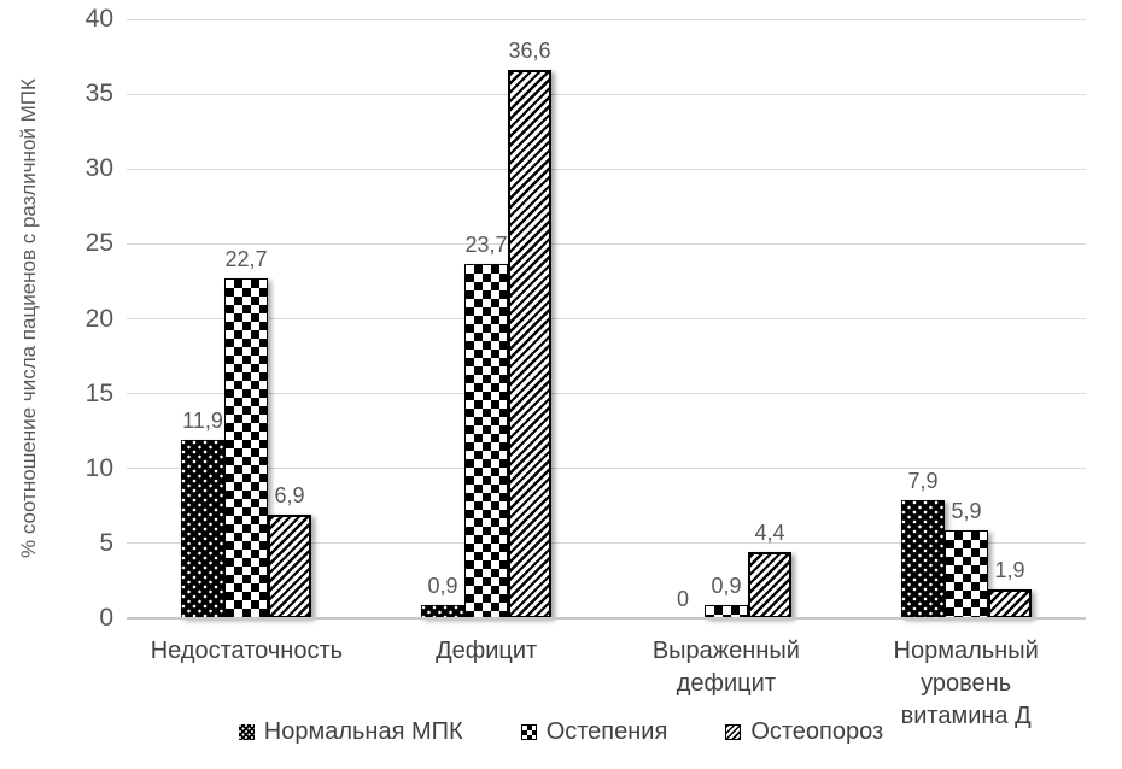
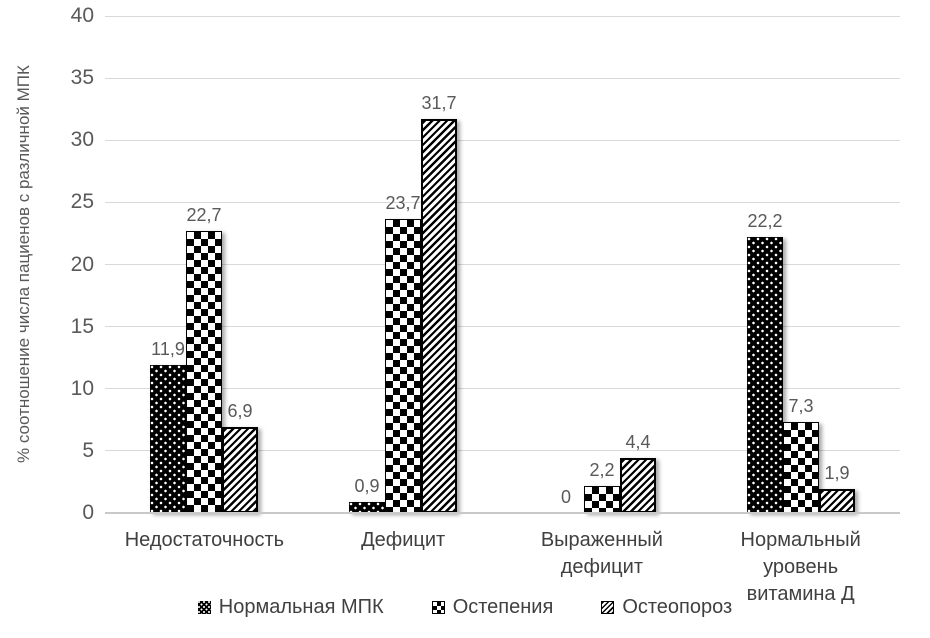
Остеопороз/Дефицит: 36,6 -> 31,7
Остепения/Выраженный дефицит: 0,9 -> 2,2
Нормальная МПК/Нормальный уровень витамина Д: 7,9 -> 22,2
Остепения/Нормальный уровень витамина Д: 5,9 -> 7,3
